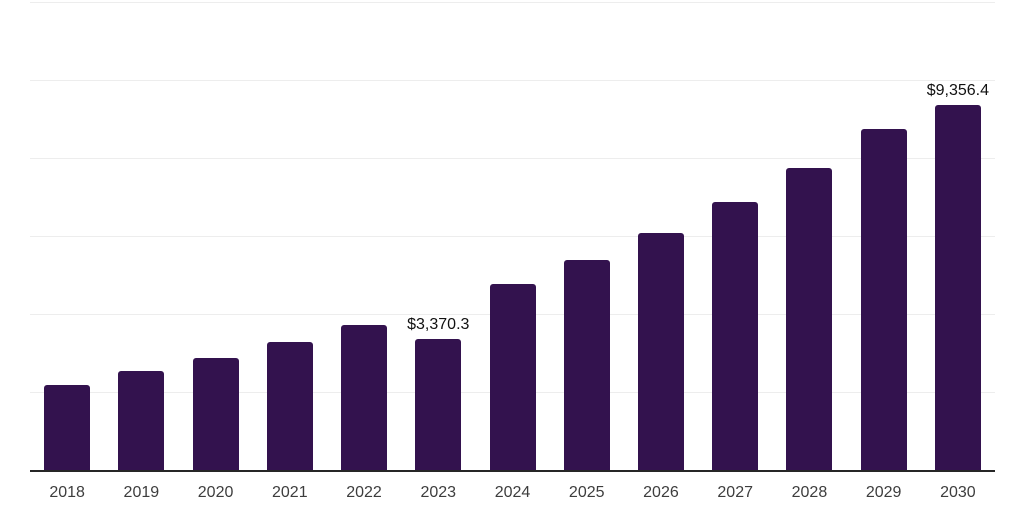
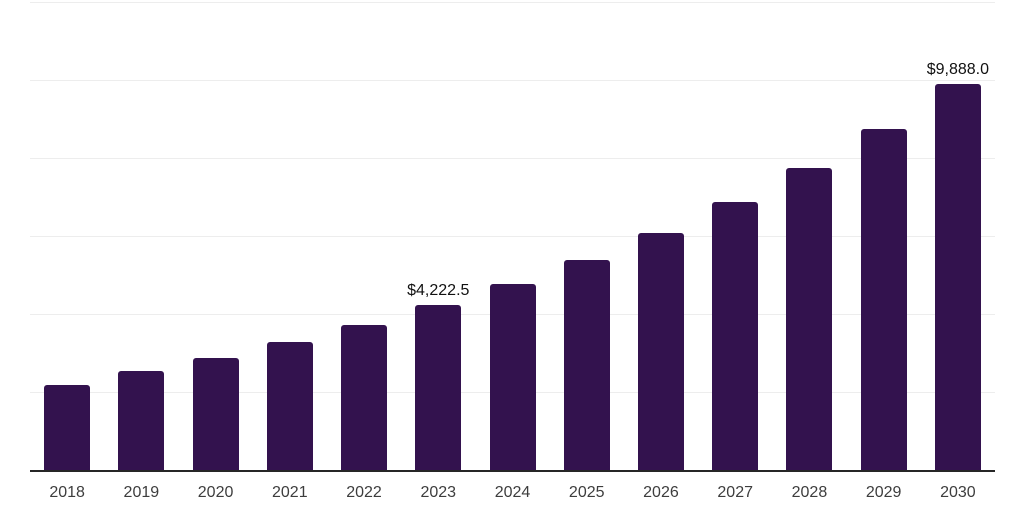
2023: $3,370.3 -> $4,222.5
2030: $9,356.4 -> $9,888.0
